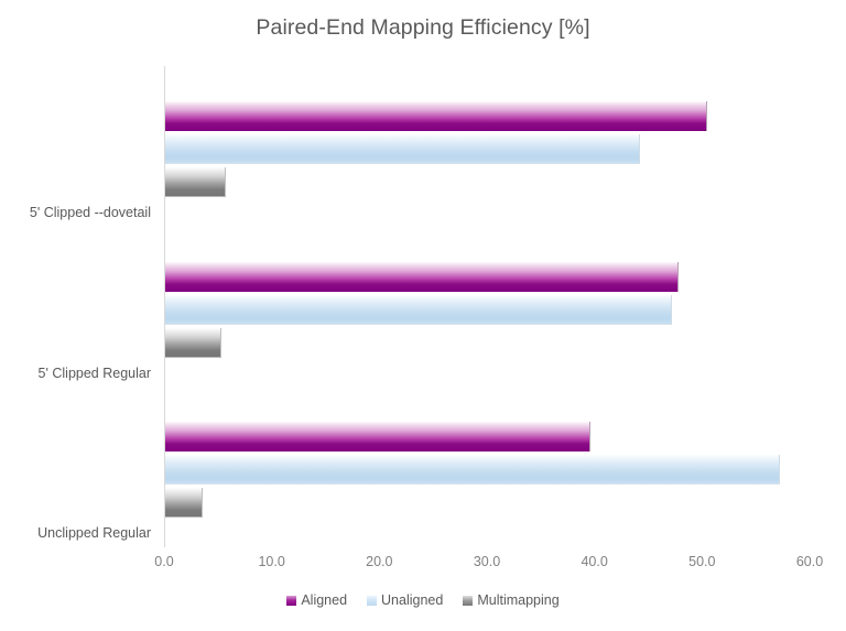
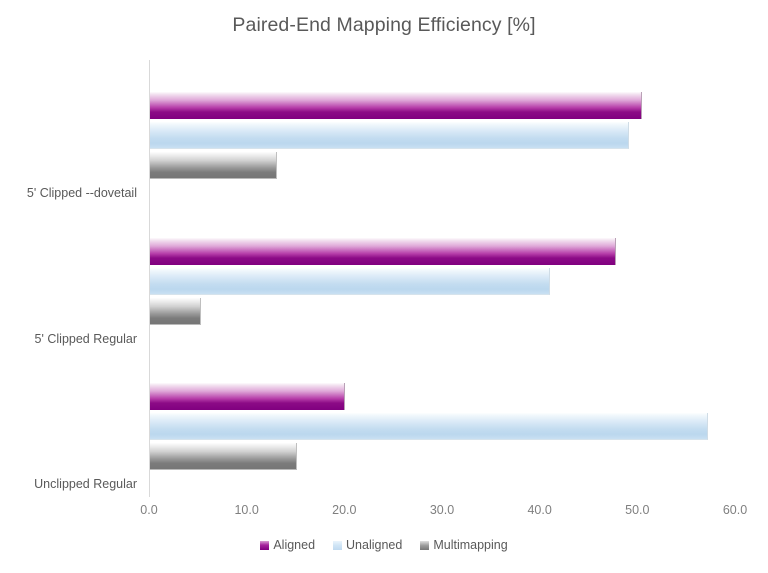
Unaligned/5' Clipped --dovetail: 44 -> 49
Multimapping/5' Clipped --dovetail: 6 -> 13
Unaligned/5' Clipped Regular: 47 -> 41
Aligned/Unclipped Regular: 40 -> 20
Multimapping/Unclipped Regular: 4 -> 15
